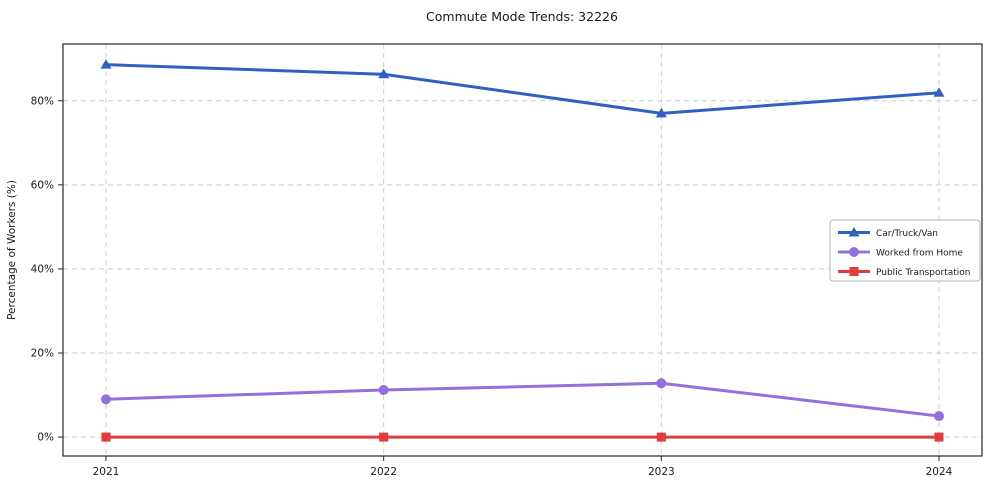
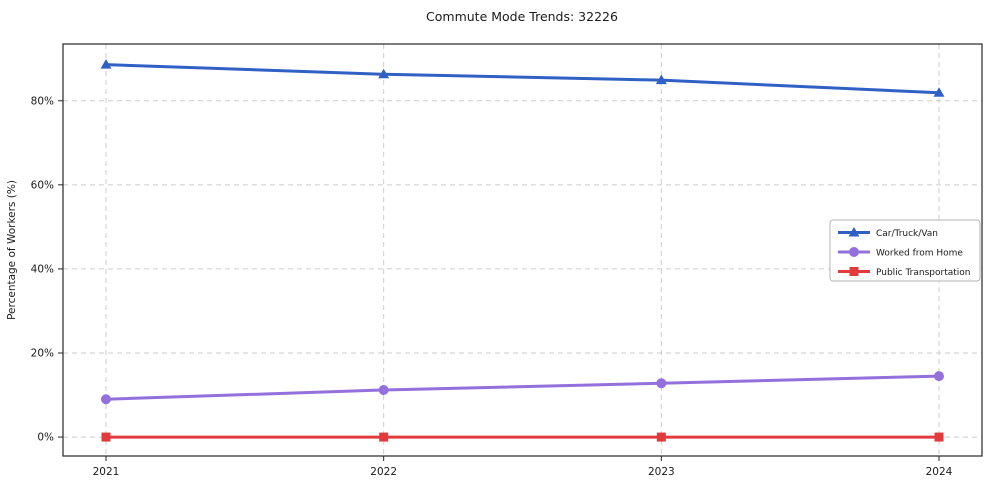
Car/Truck/Van/2023: 77% -> 85%
Worked from Home/2024: 5% -> 14%
